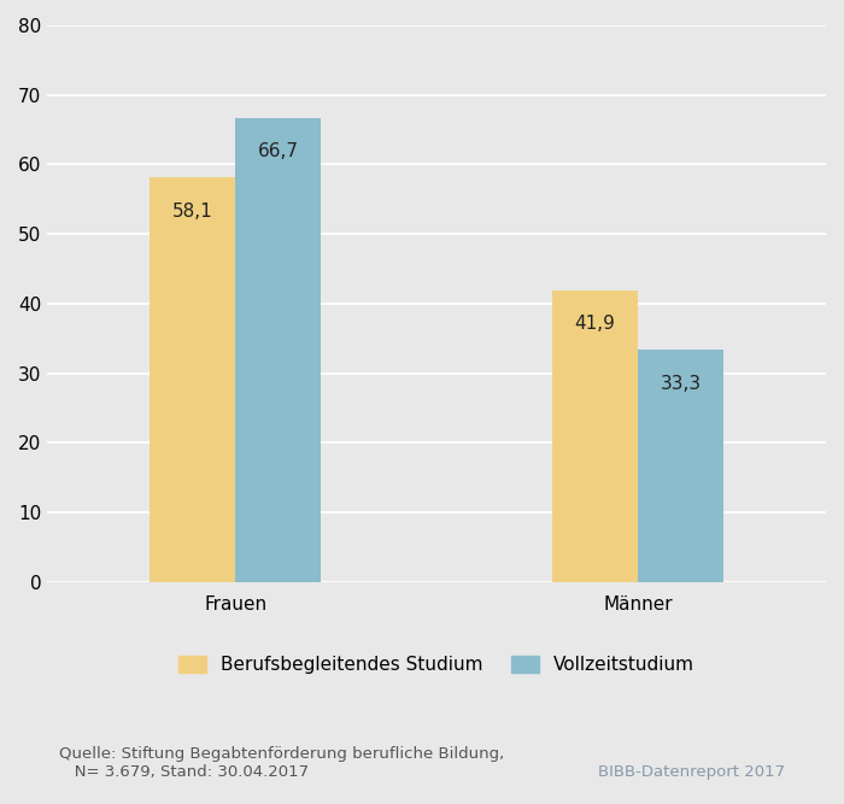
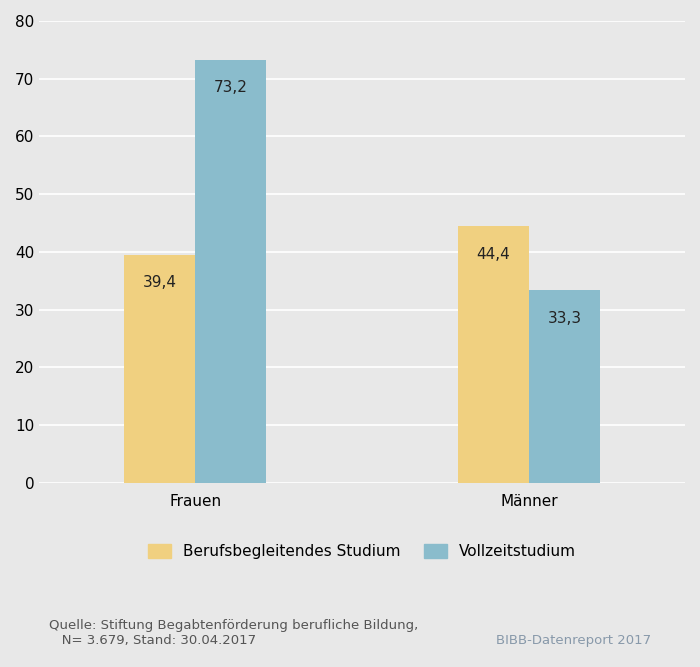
Berufsbegleitendes Studium/Frauen: 58,1 -> 39,4
Vollzeitstudium/Frauen: 66,7 -> 73,2
Berufsbegleitendes Studium/Männer: 41,9 -> 44,4
